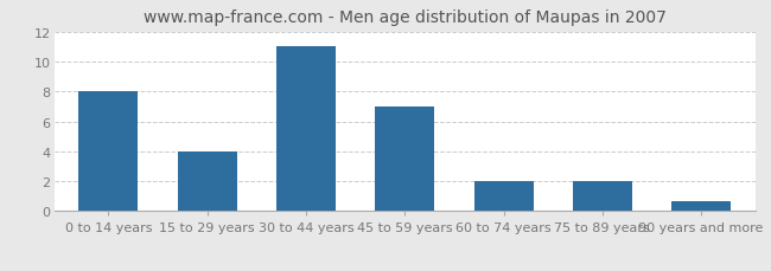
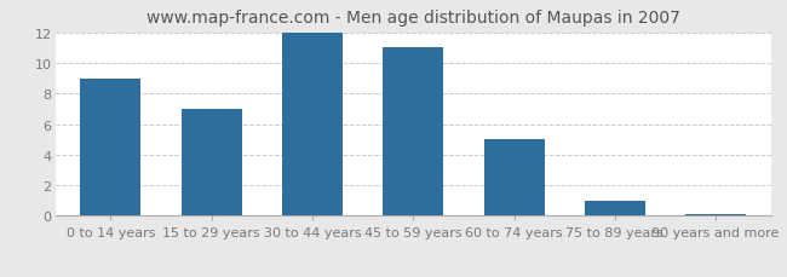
0 to 14 years: 8.0 -> 9.0
15 to 29 years: 4.0 -> 7.0
30 to 44 years: 11.0 -> 12.0
45 to 59 years: 7.0 -> 11.0
60 to 74 years: 2.0 -> 5.0
75 to 89 years: 2.0 -> 1.0
90 years and more: 0.7 -> 0.1
